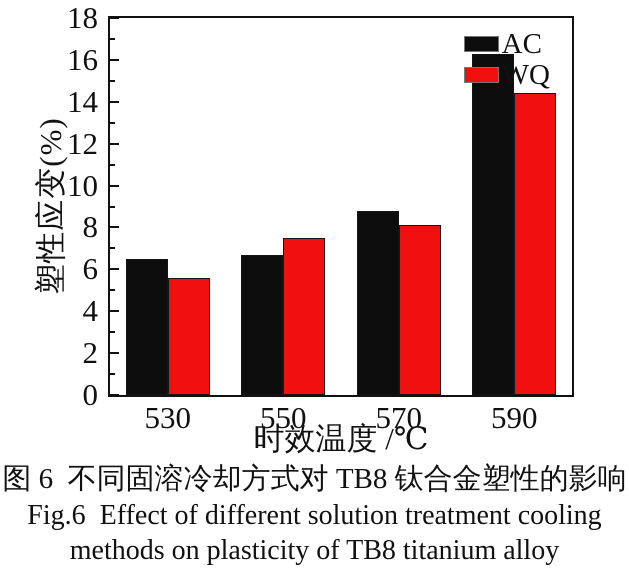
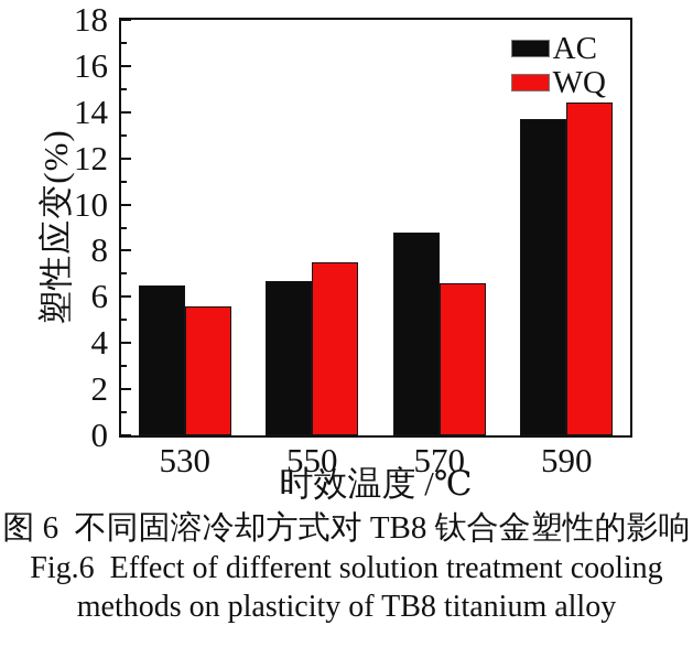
WQ/570: 8.1 -> 6.6
AC/590: 16.3 -> 13.7
